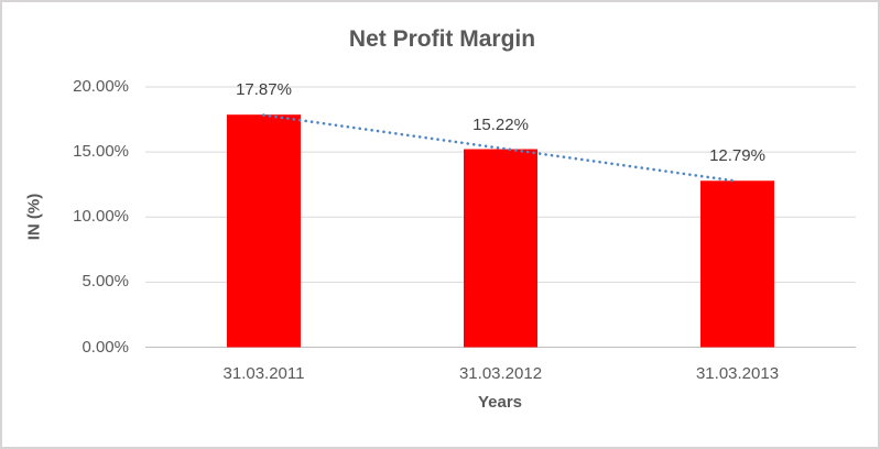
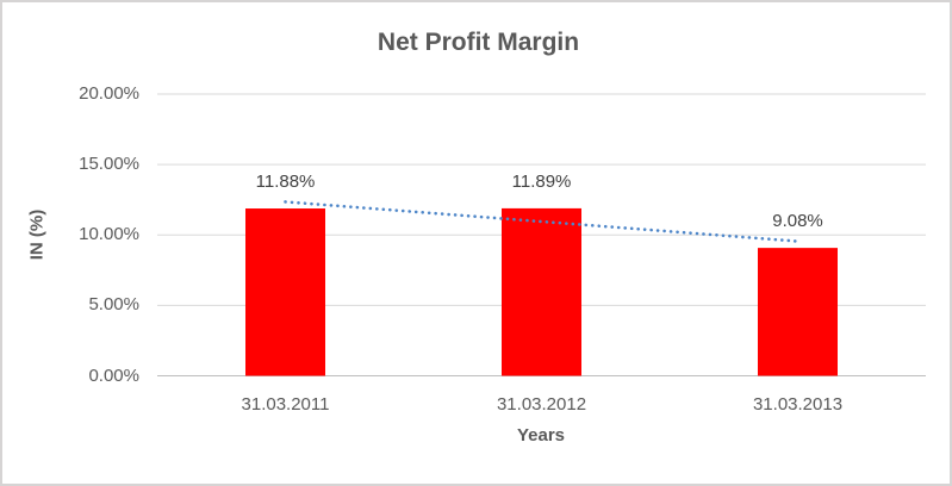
31.03.2011: 17.87% -> 11.88%
31.03.2012: 15.22% -> 11.89%
31.03.2013: 12.79% -> 9.08%
